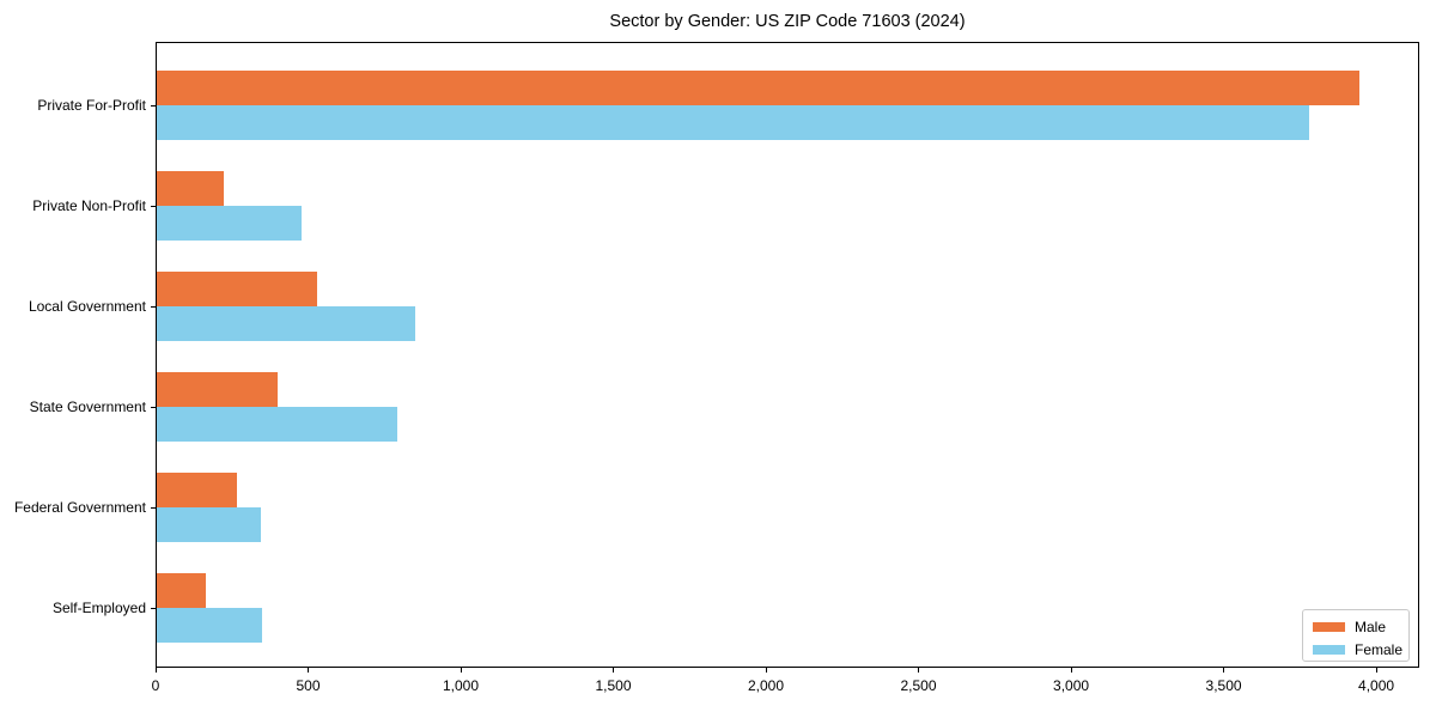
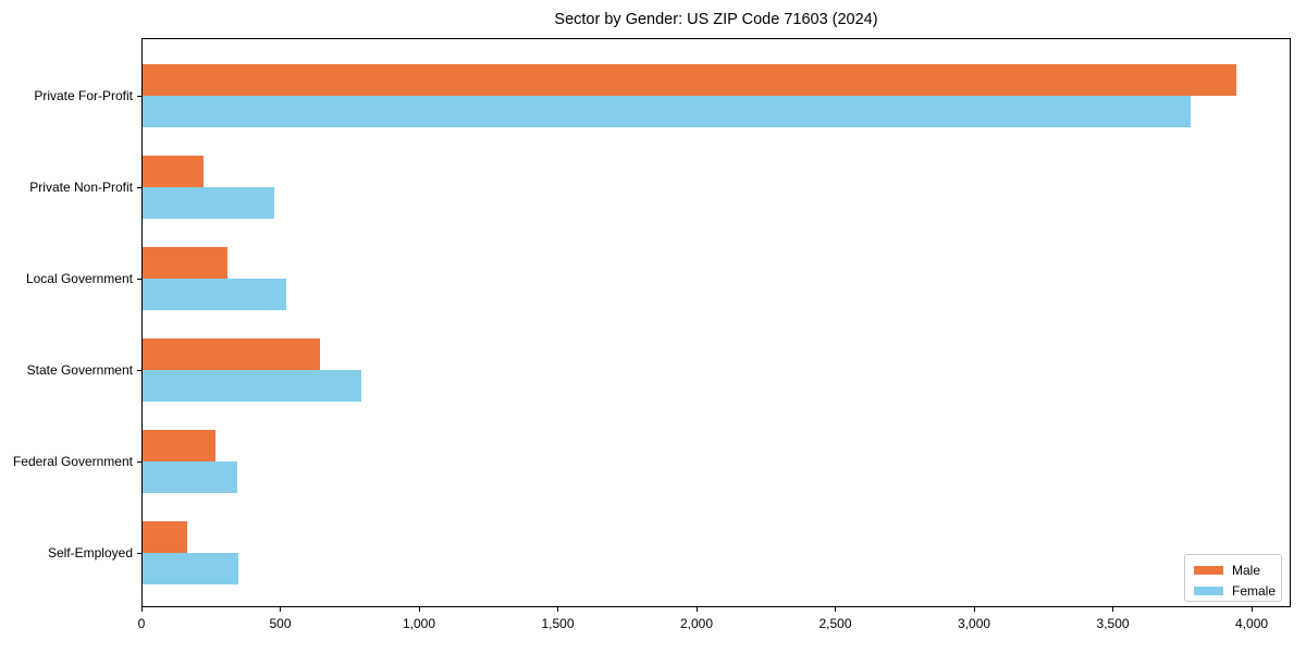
Male/Local Government: 530 -> 310
Female/Local Government: 850 -> 520
Male/State Government: 400 -> 640
